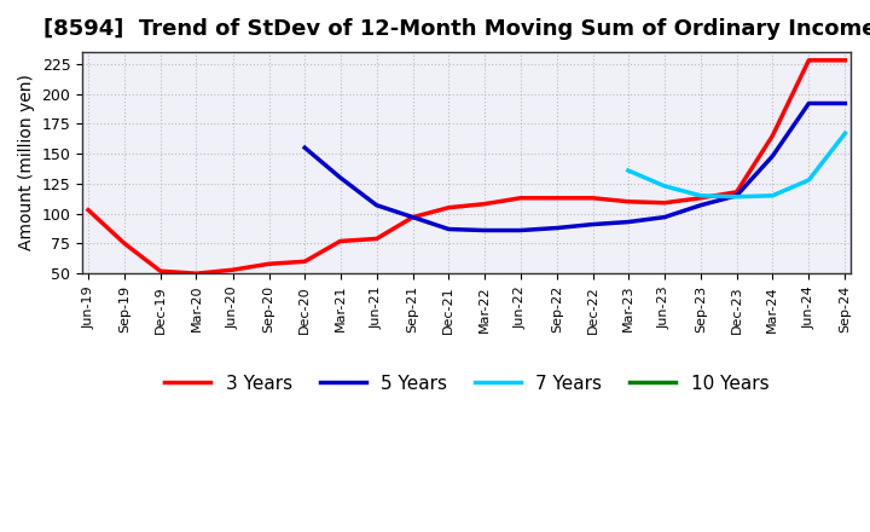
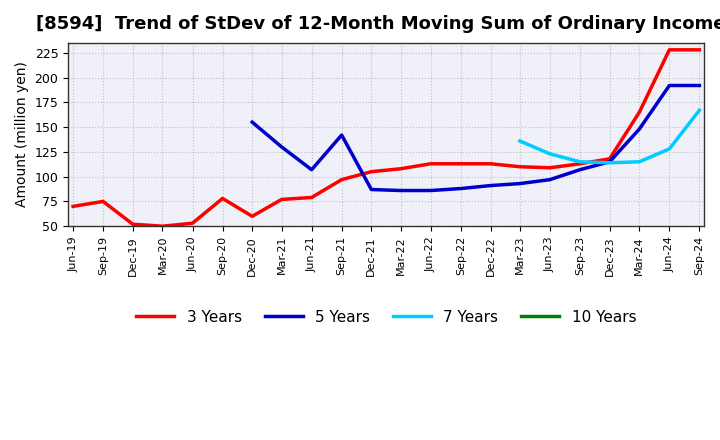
3 Years/Jun-19: 103 -> 70
3 Years/Sep-20: 58 -> 78
5 Years/Sep-21: 97 -> 142
